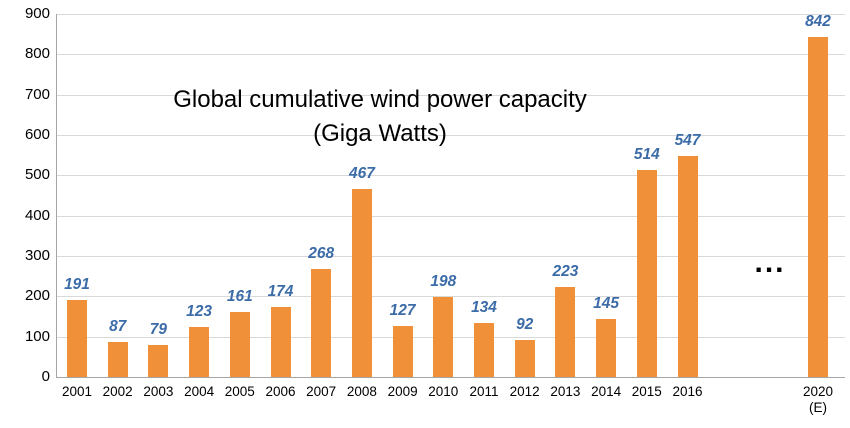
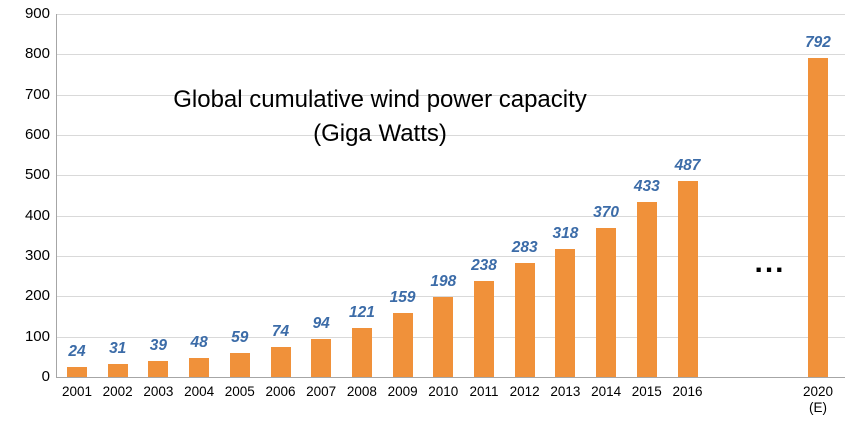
2001: 191 -> 24
2002: 87 -> 31
2003: 79 -> 39
2004: 123 -> 48
2005: 161 -> 59
2006: 174 -> 74
2007: 268 -> 94
2008: 467 -> 121
2009: 127 -> 159
2011: 134 -> 238
2012: 92 -> 283
2013: 223 -> 318
2014: 145 -> 370
2015: 514 -> 433
2016: 547 -> 487
2020: 842 -> 792
